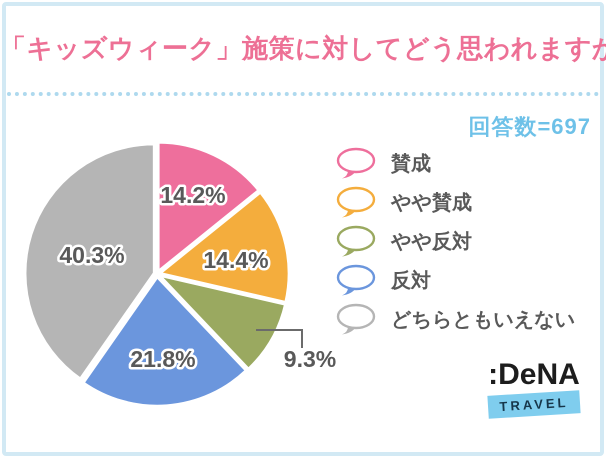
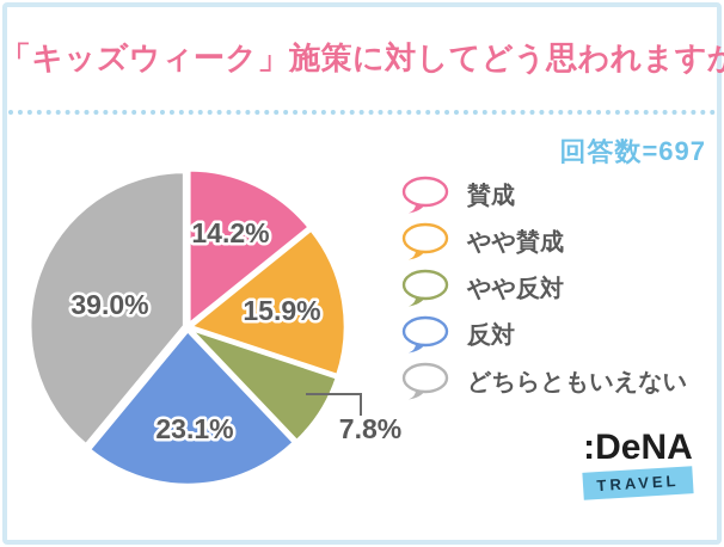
やや賛成: 14.4% -> 15.9%
やや反対: 9.3% -> 7.8%
反対: 21.8% -> 23.1%
どちらともいえない: 40.3% -> 39.0%
